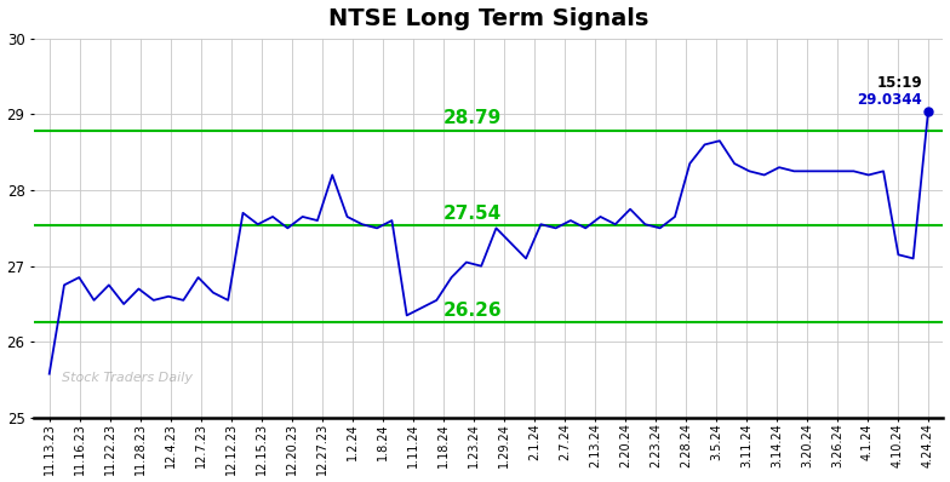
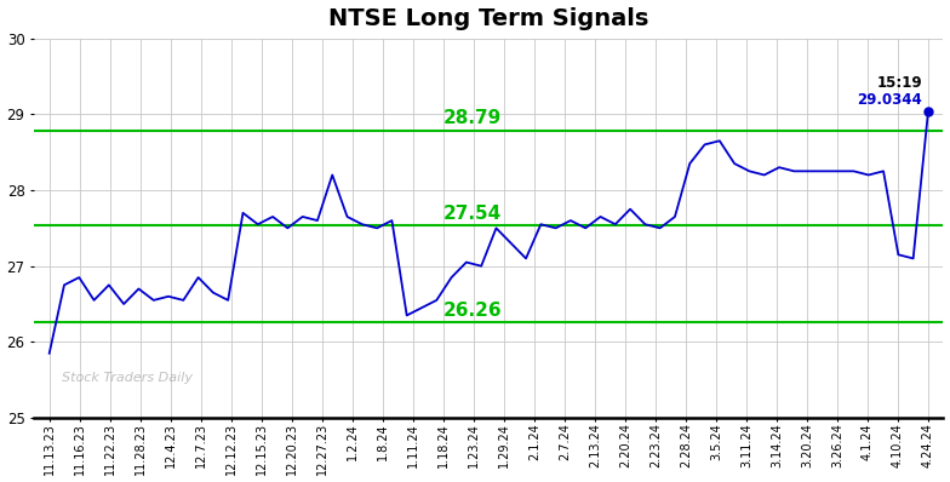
11.13.23: 25.58 -> 25.85
